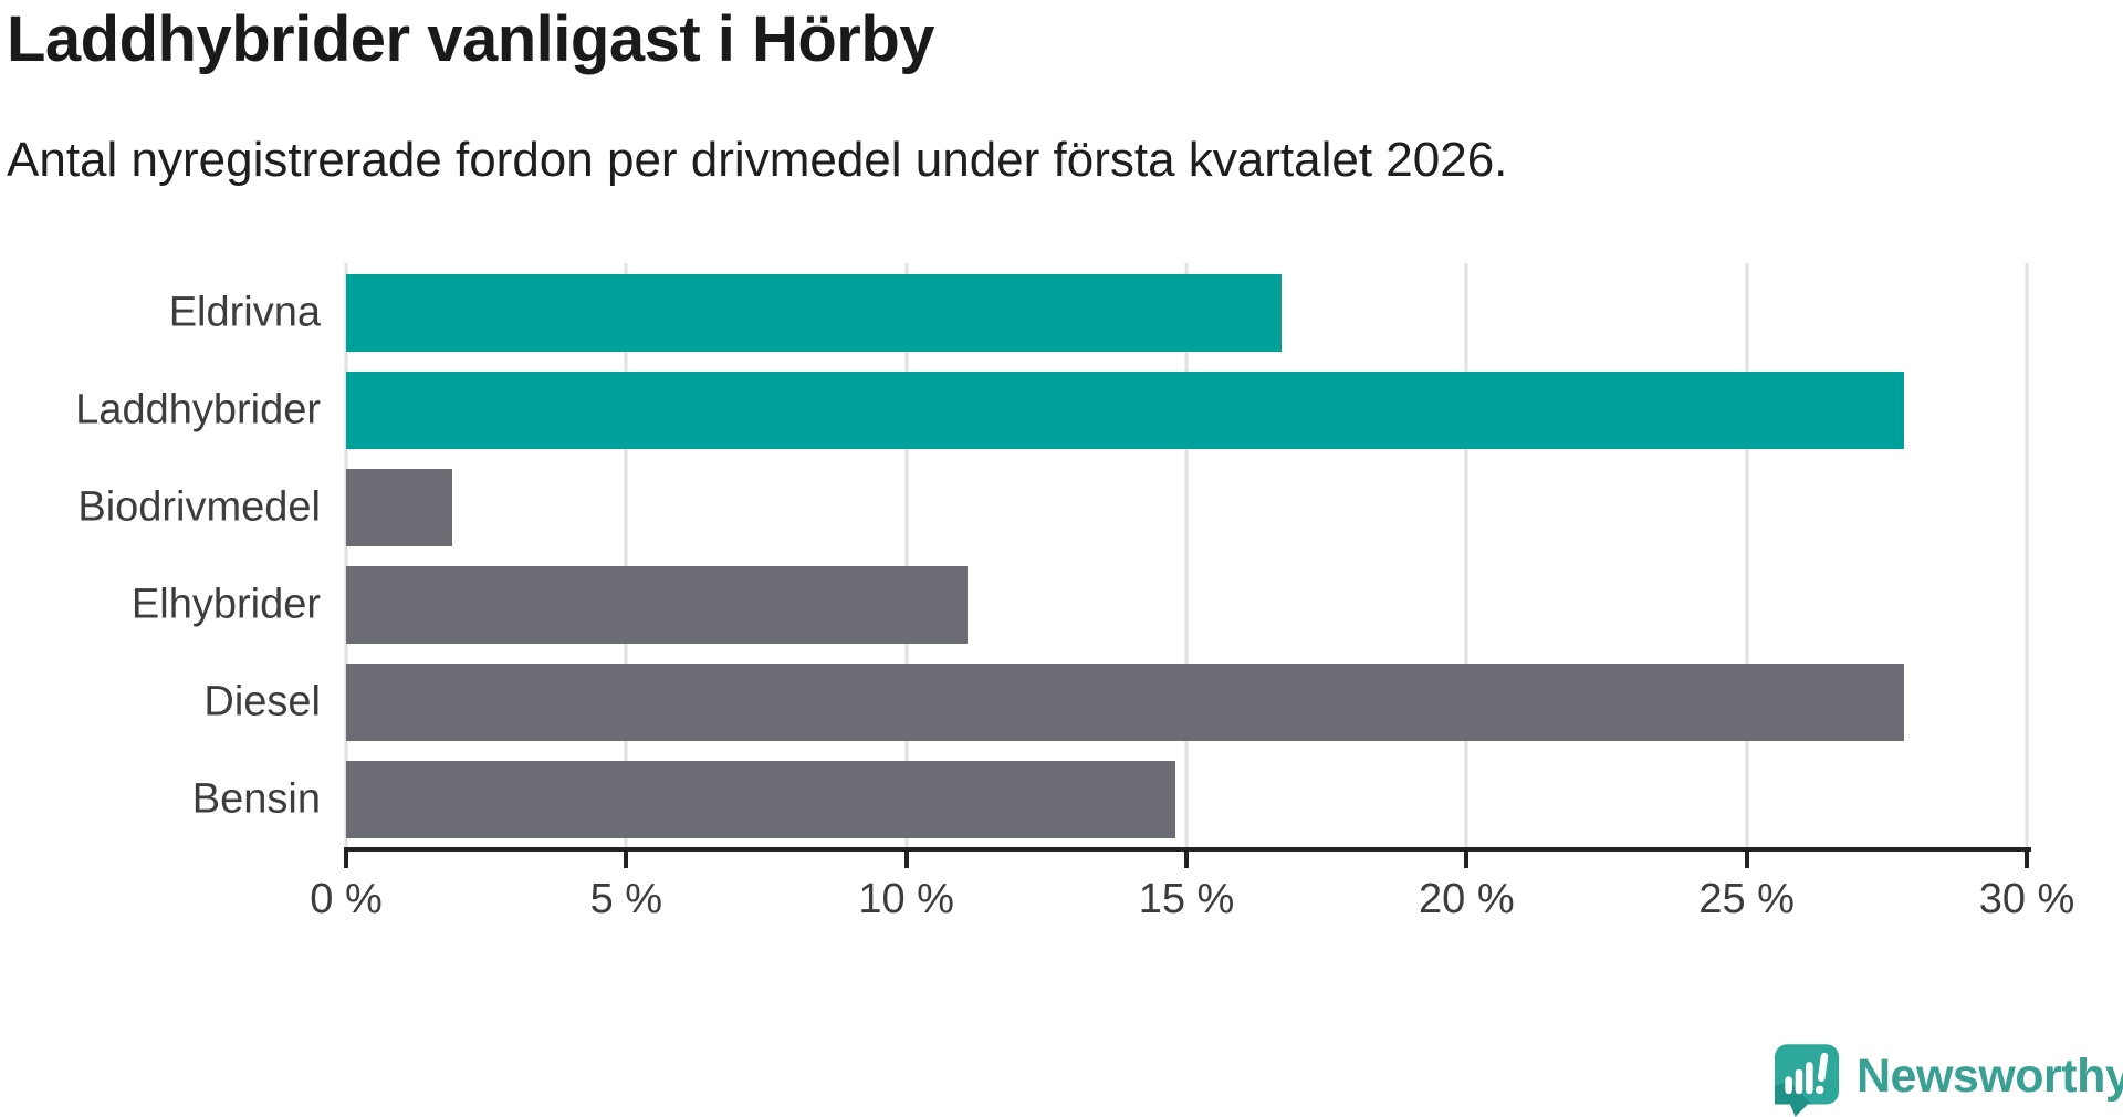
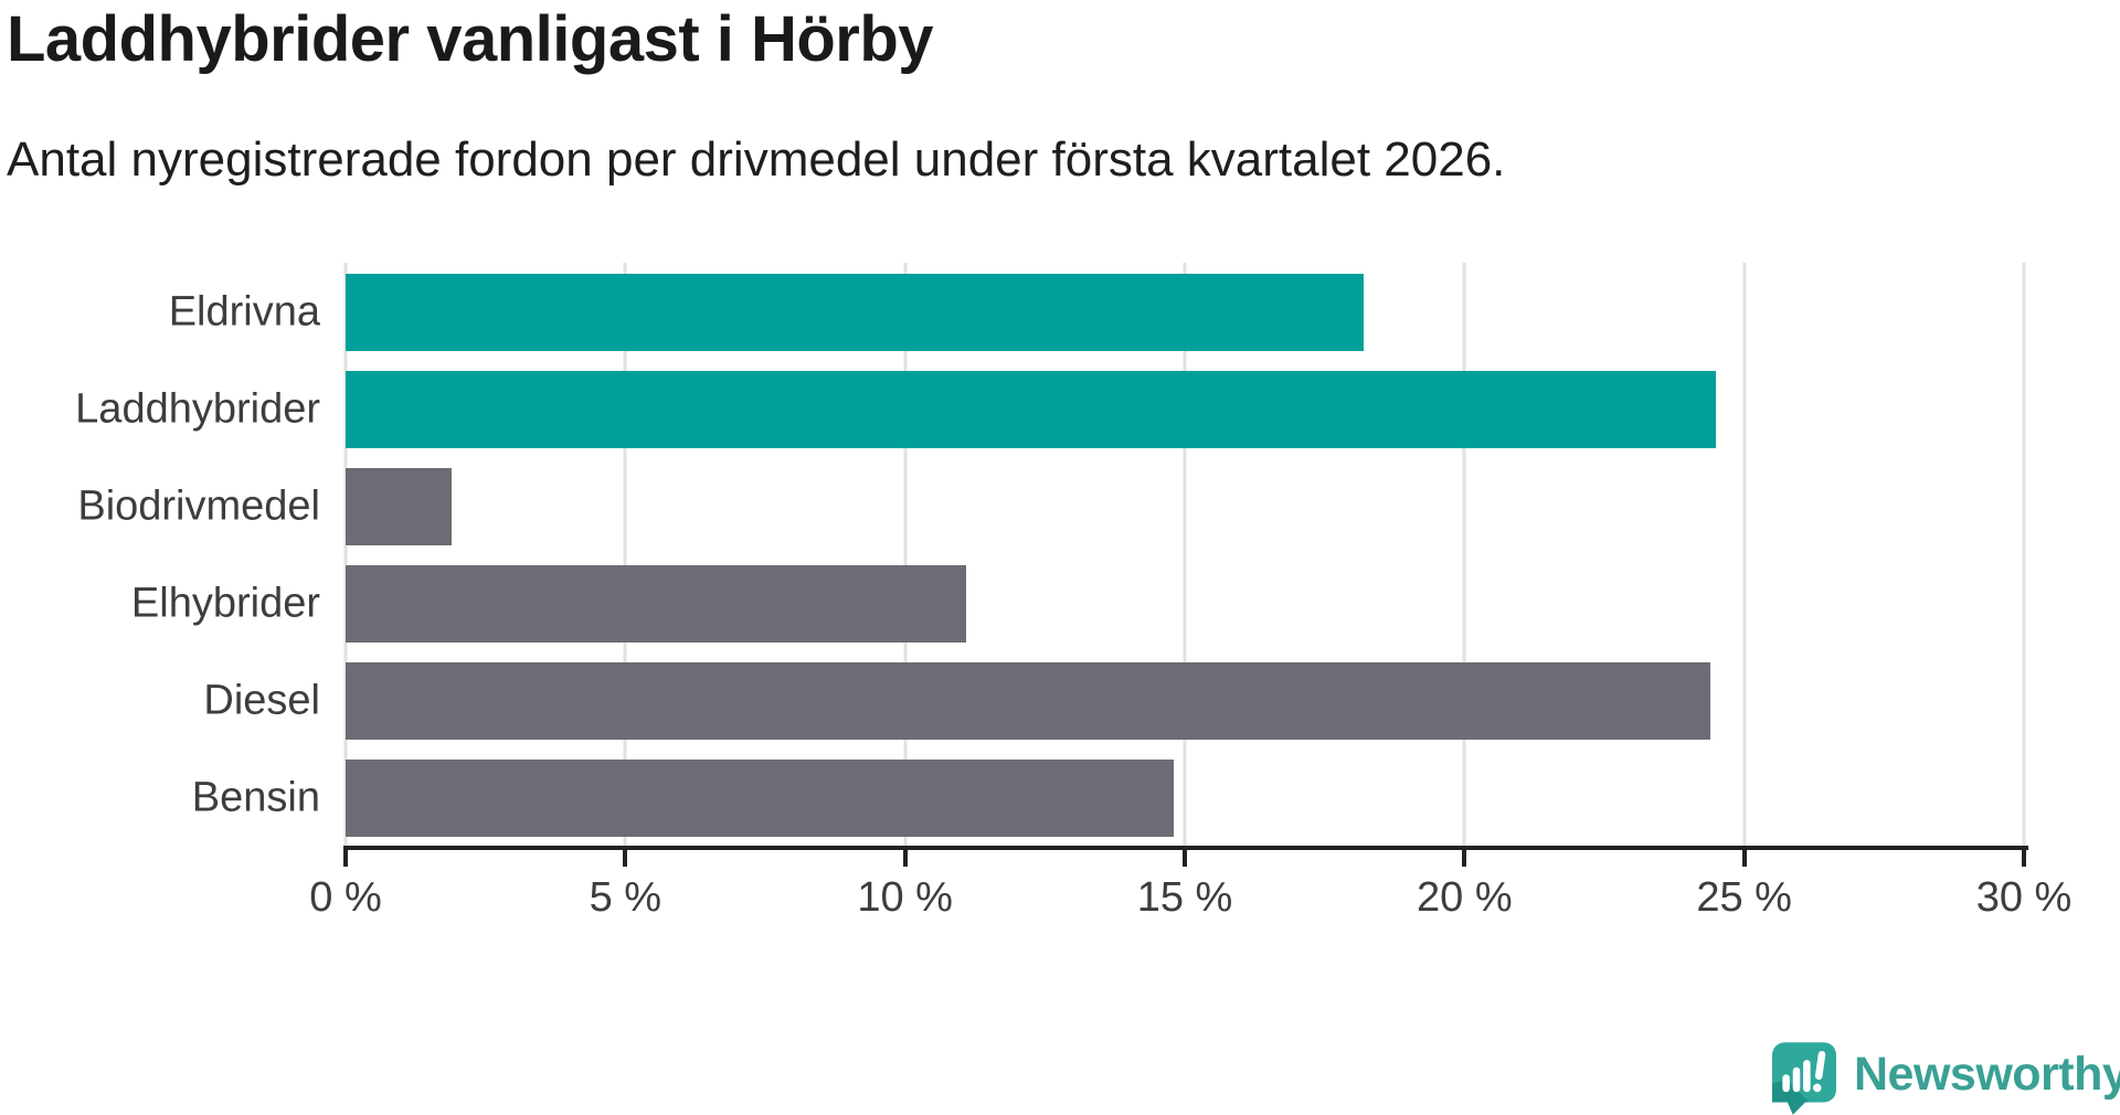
Eldrivna: 16.7% -> 18.2%
Laddhybrider: 27.8% -> 24.5%
Diesel: 27.8% -> 24.4%
